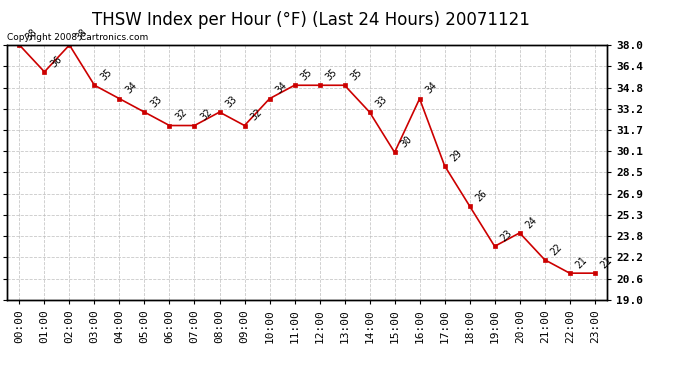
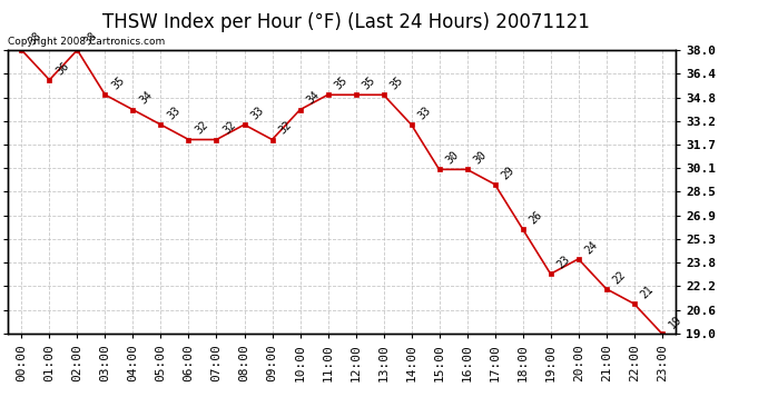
16:00: 34 -> 30
23:00: 21 -> 19
